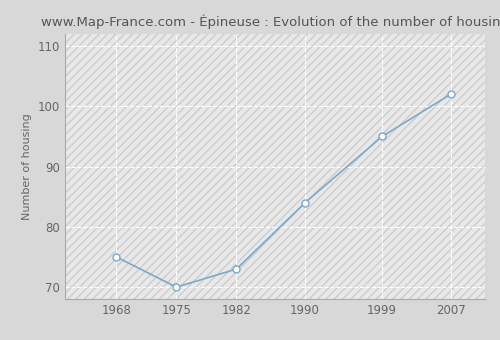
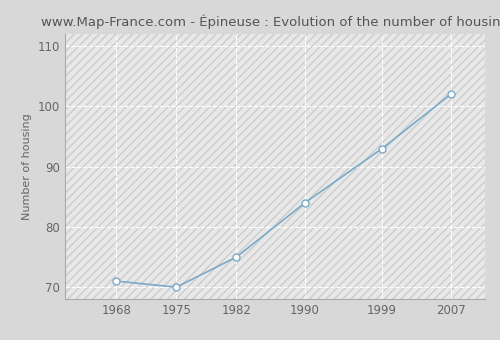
1968: 75 -> 71
1982: 73 -> 75
1999: 95 -> 93
